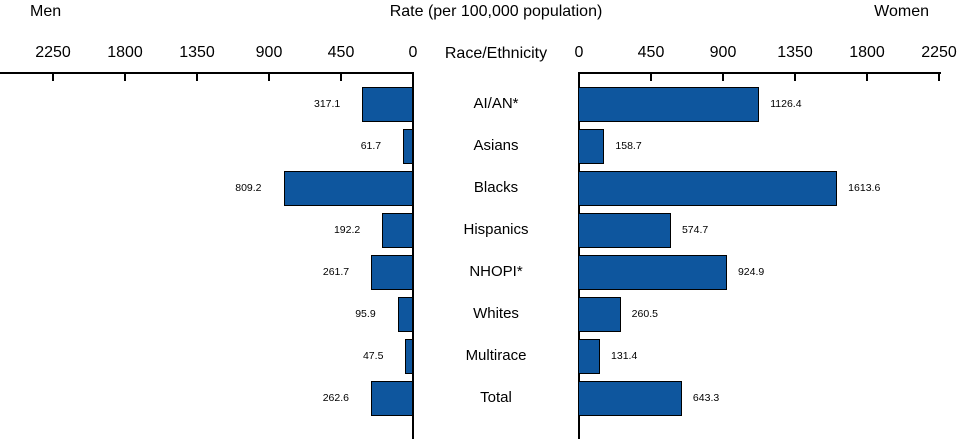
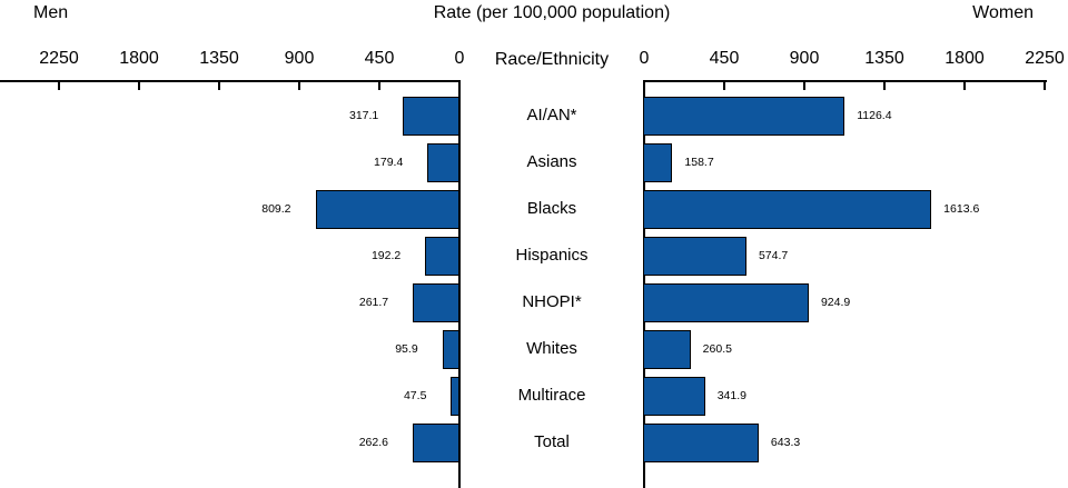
Men/Asians: 61.7 -> 179.4
Women/Multirace: 131.4 -> 341.9
